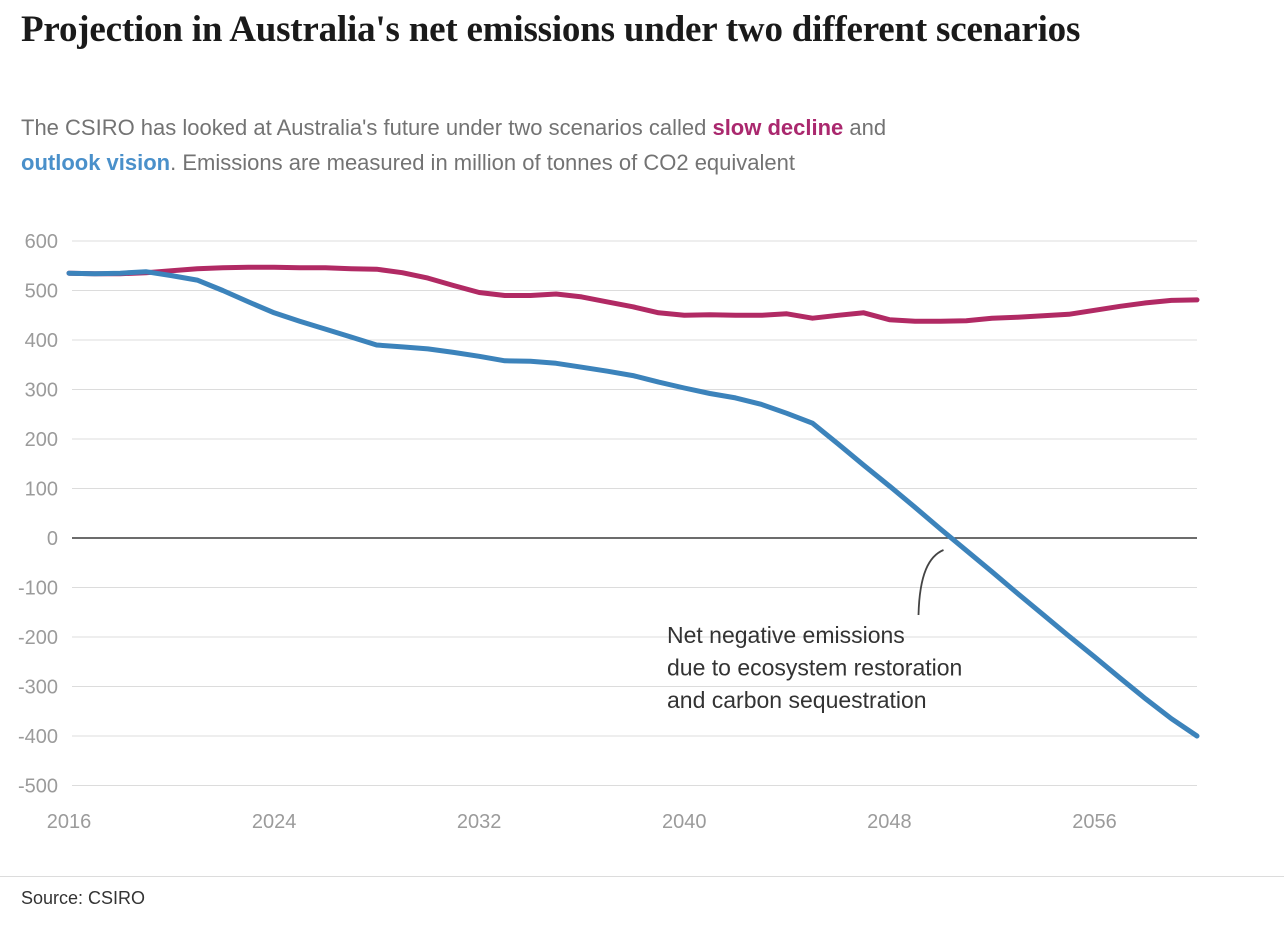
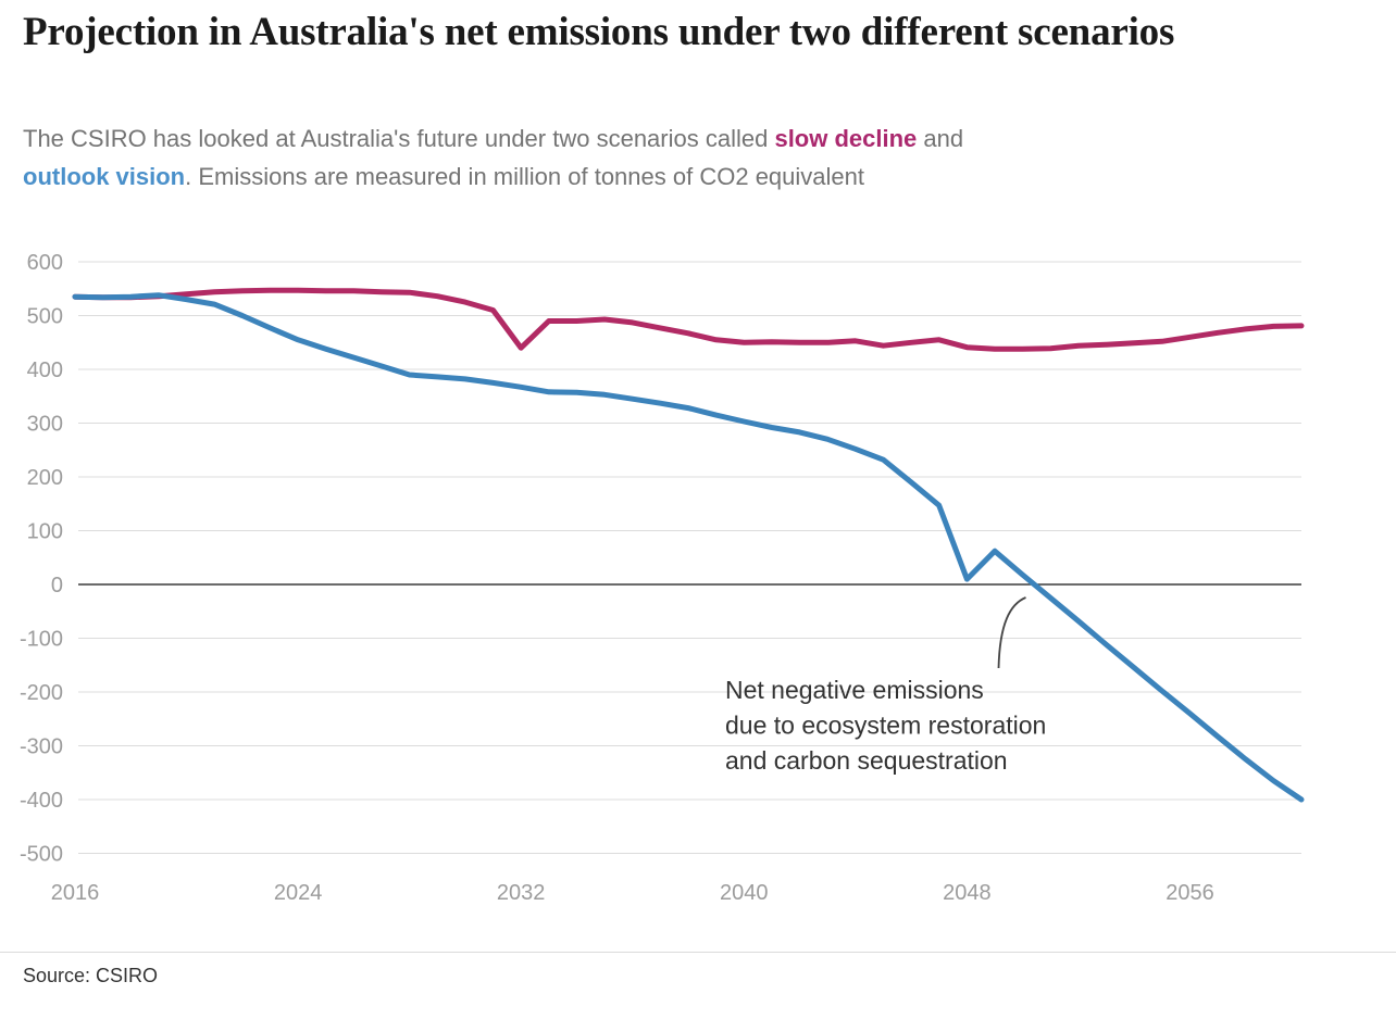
slow decline/2032: 500 -> 440
outlook vision/2048: 100 -> 10
